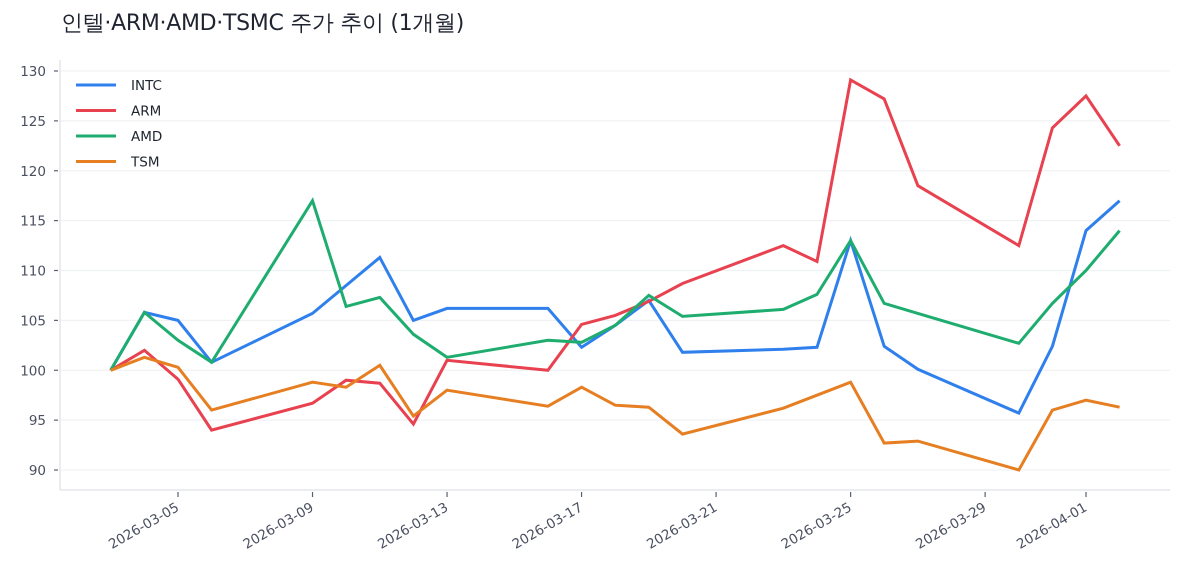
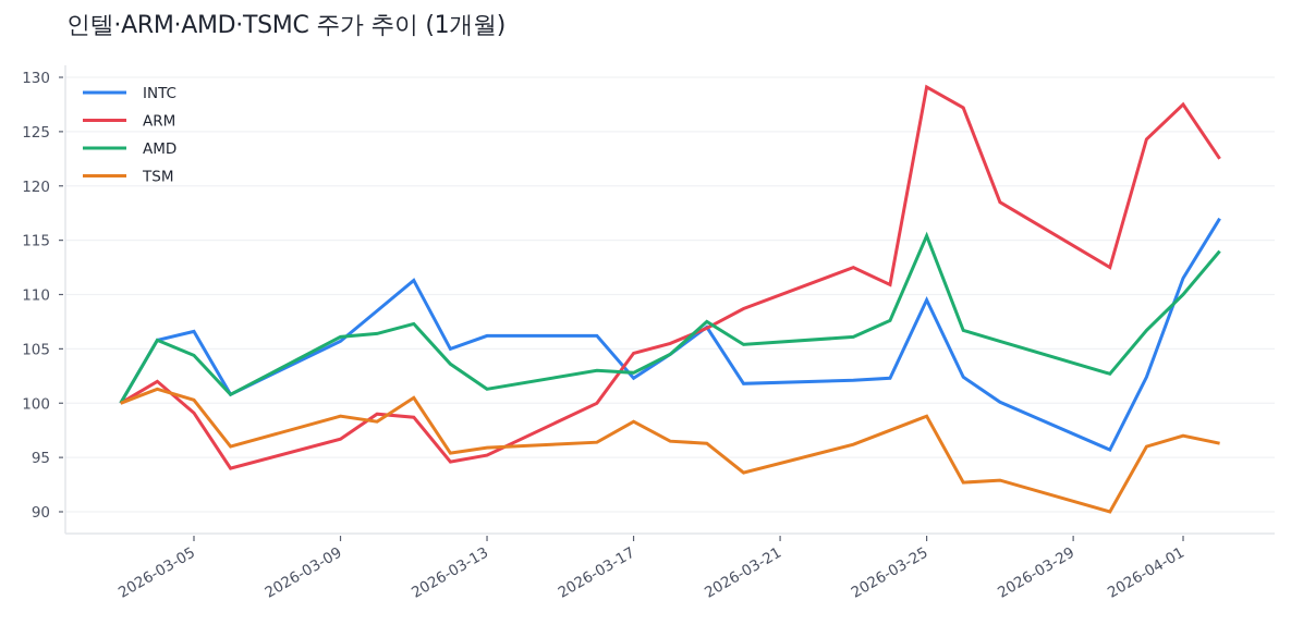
INTC/2026-03-05: 105 -> 107
AMD/2026-03-05: 103 -> 104
AMD/2026-03-09: 117 -> 106
ARM/2026-03-13: 101 -> 95
TSM/2026-03-13: 98 -> 96
INTC/2026-03-25: 113 -> 110
AMD/2026-03-25: 113 -> 115
INTC/2026-04-01: 114 -> 112
